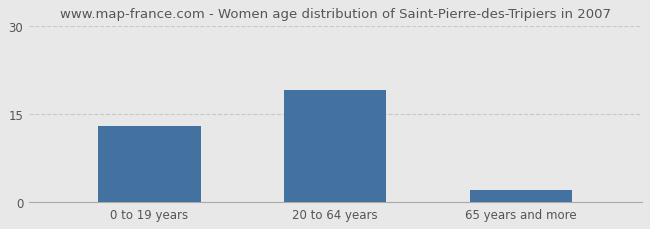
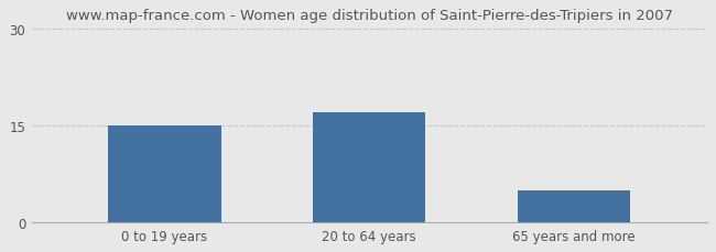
0 to 19 years: 13 -> 15
20 to 64 years: 19 -> 17
65 years and more: 2 -> 5
